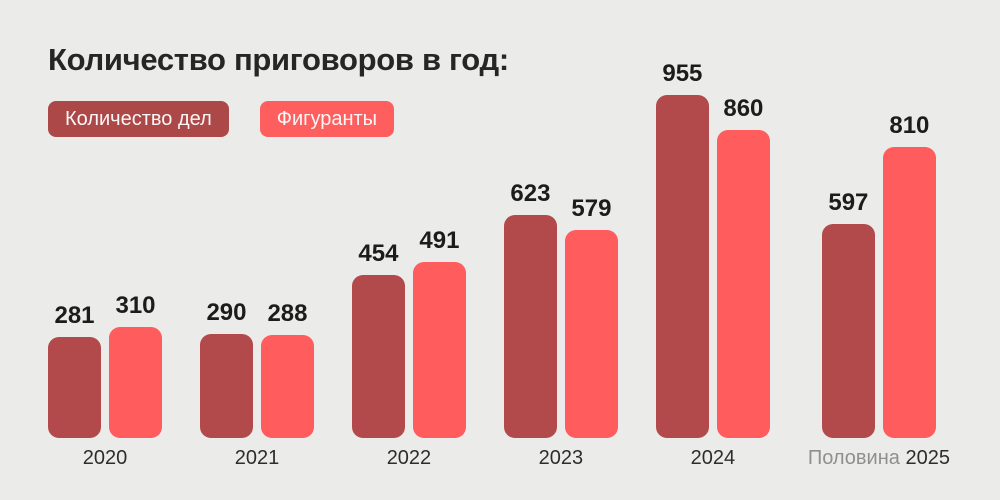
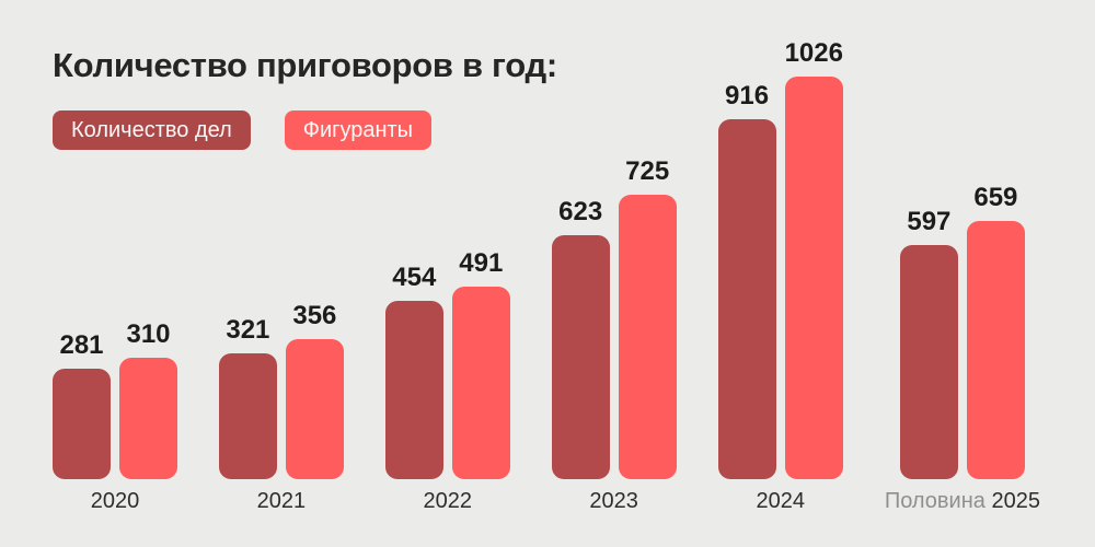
Количество дел/2021: 290 -> 321
Фигуранты/2021: 288 -> 356
Фигуранты/2023: 579 -> 725
Количество дел/2024: 955 -> 916
Фигуранты/2024: 860 -> 1026
Фигуранты/Половина 2025: 810 -> 659
